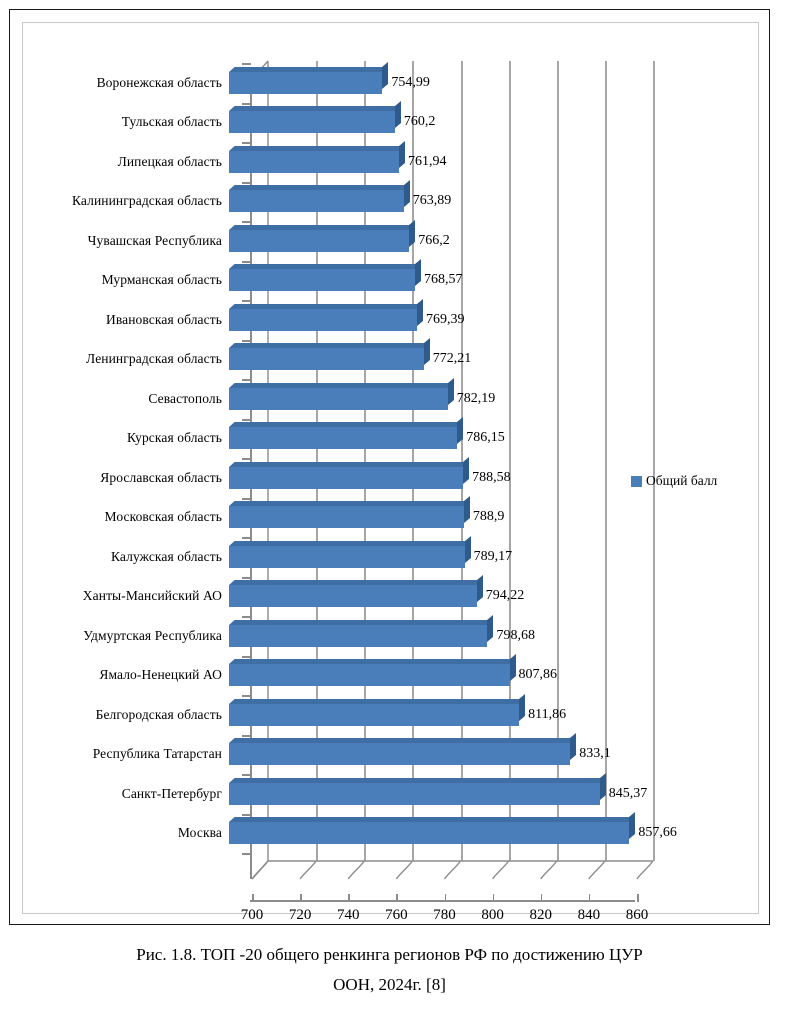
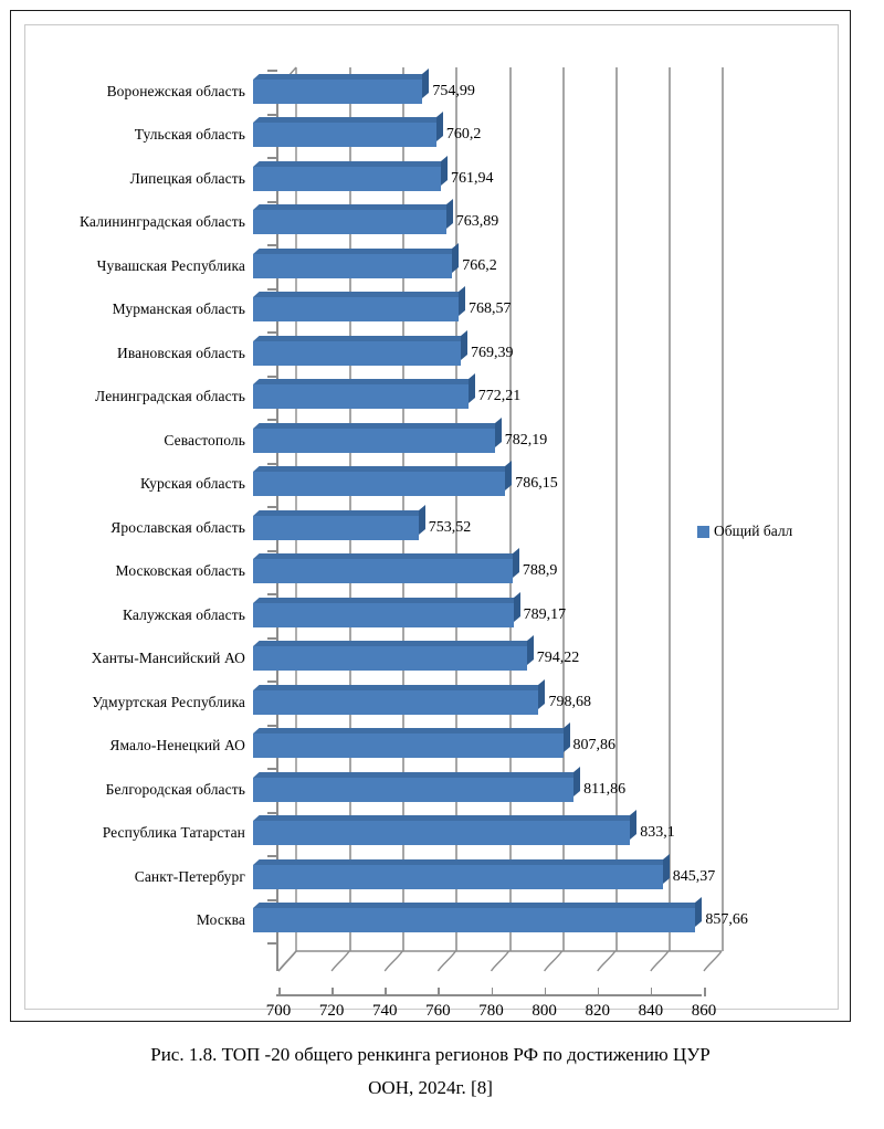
Ярославская область: 788,58 -> 753,52
